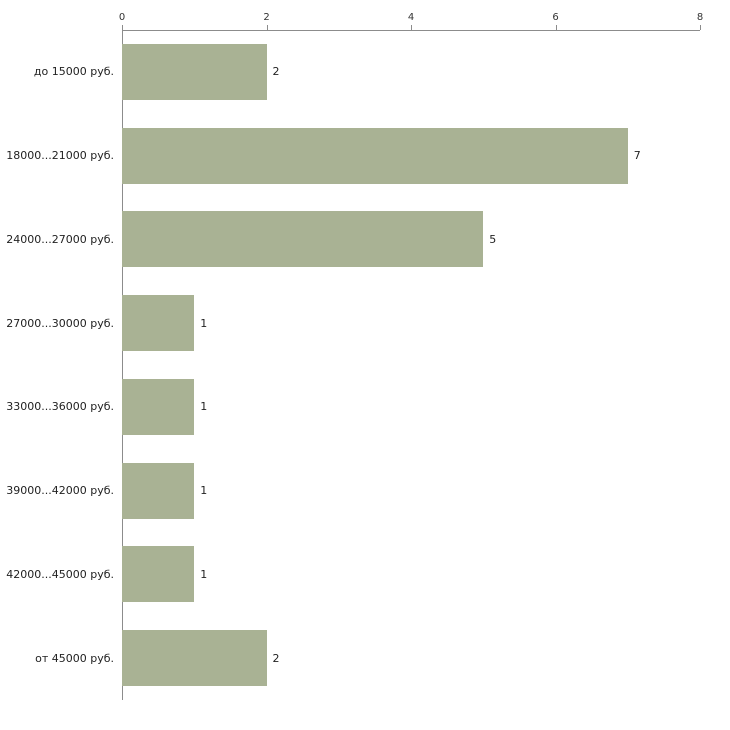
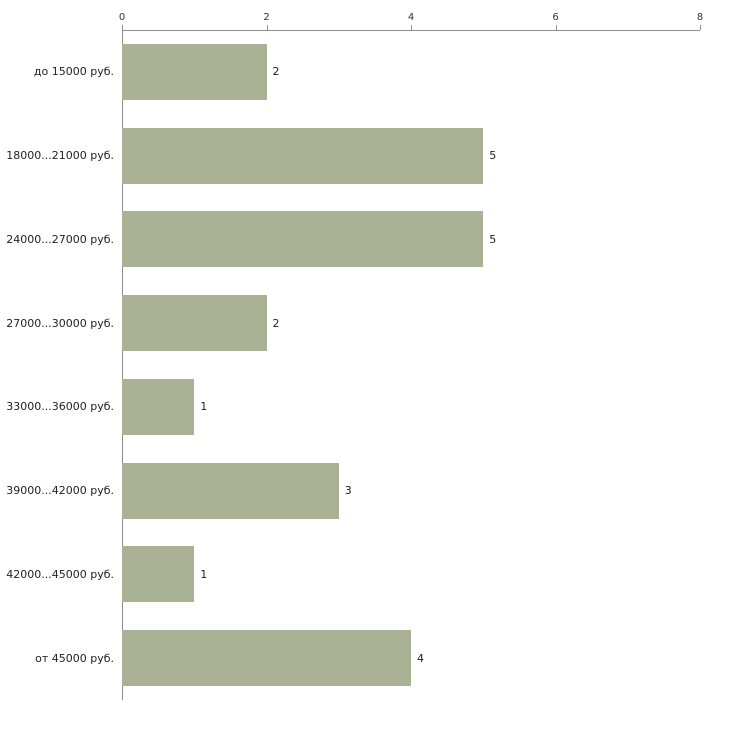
18000...21000 руб.: 7 -> 5
27000...30000 руб.: 1 -> 2
39000...42000 руб.: 1 -> 3
от 45000 руб.: 2 -> 4
